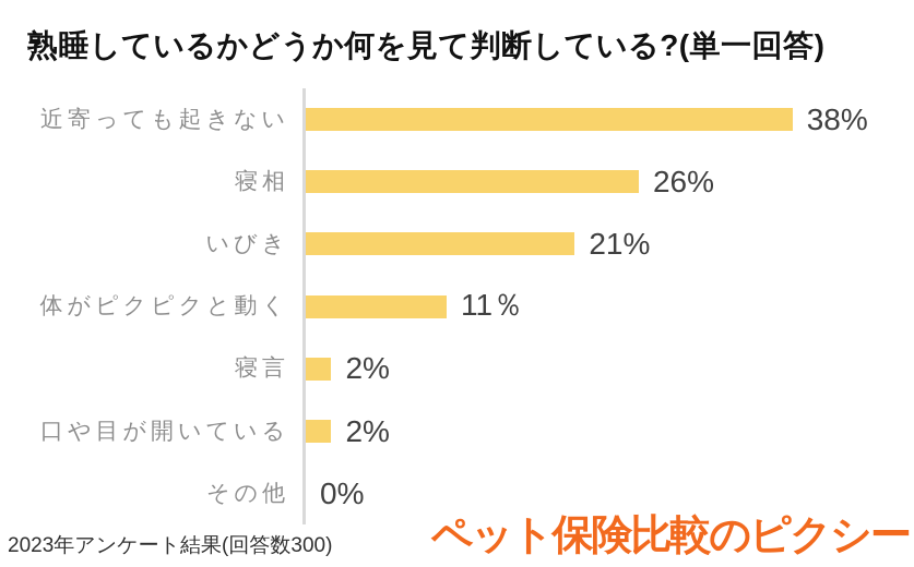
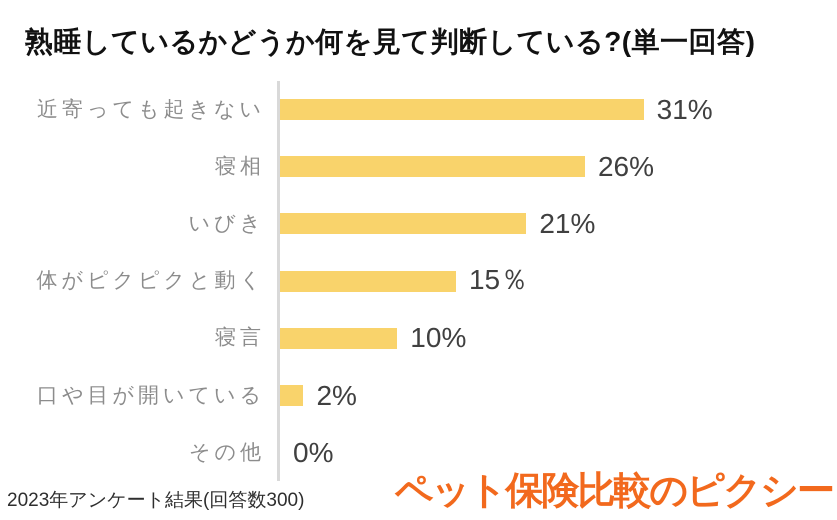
近寄っても起きない: 38% -> 31%
体がピクピクと動く: 11 -> 15
寝言: 2% -> 10%
